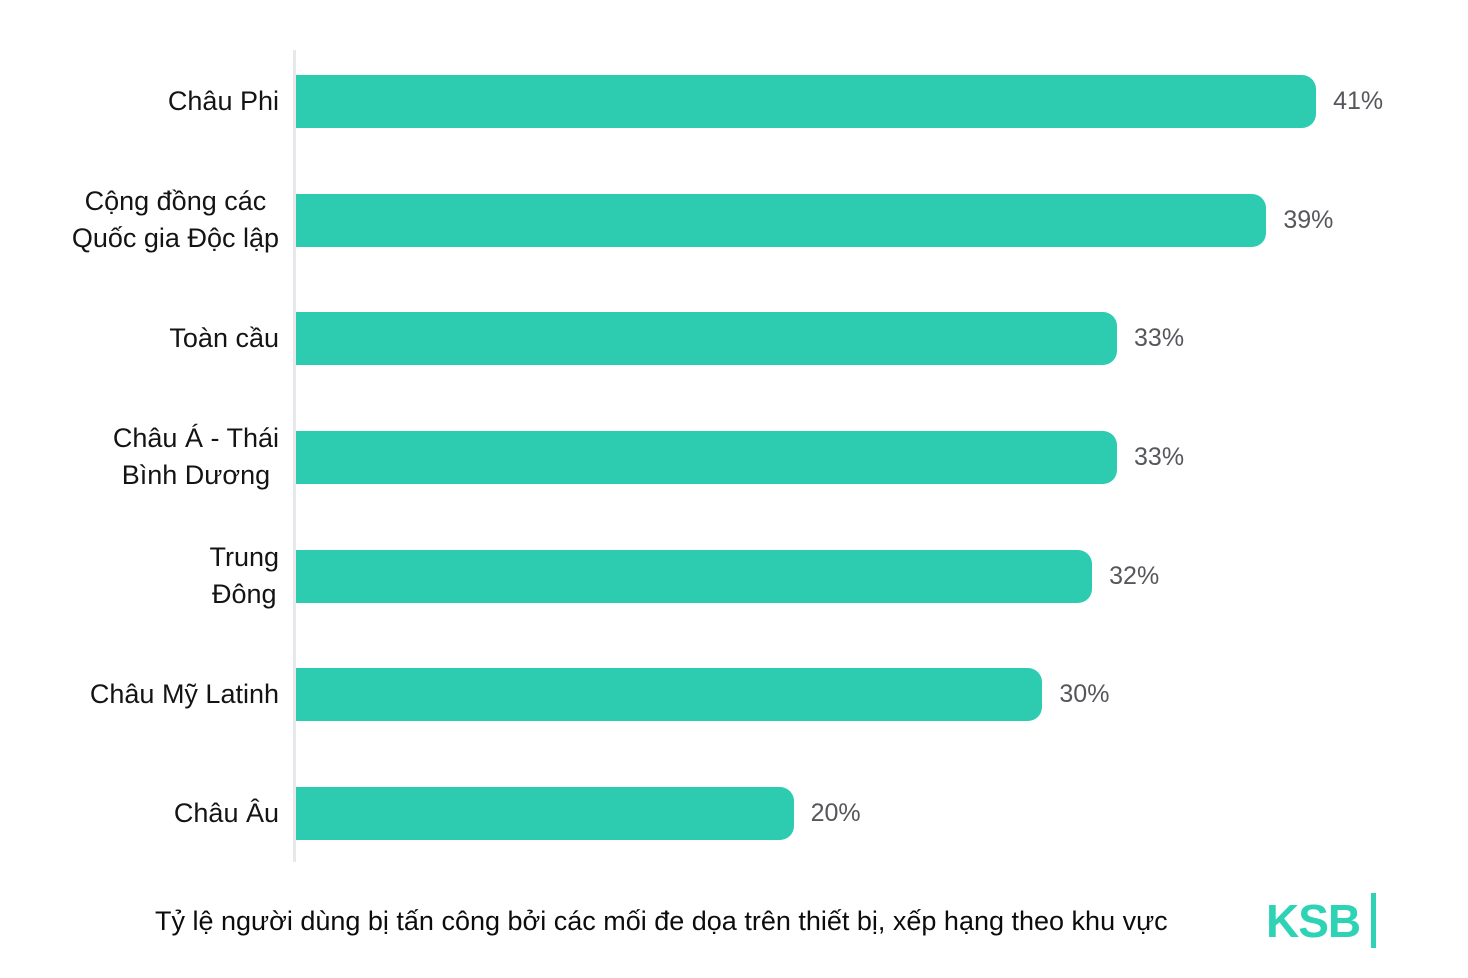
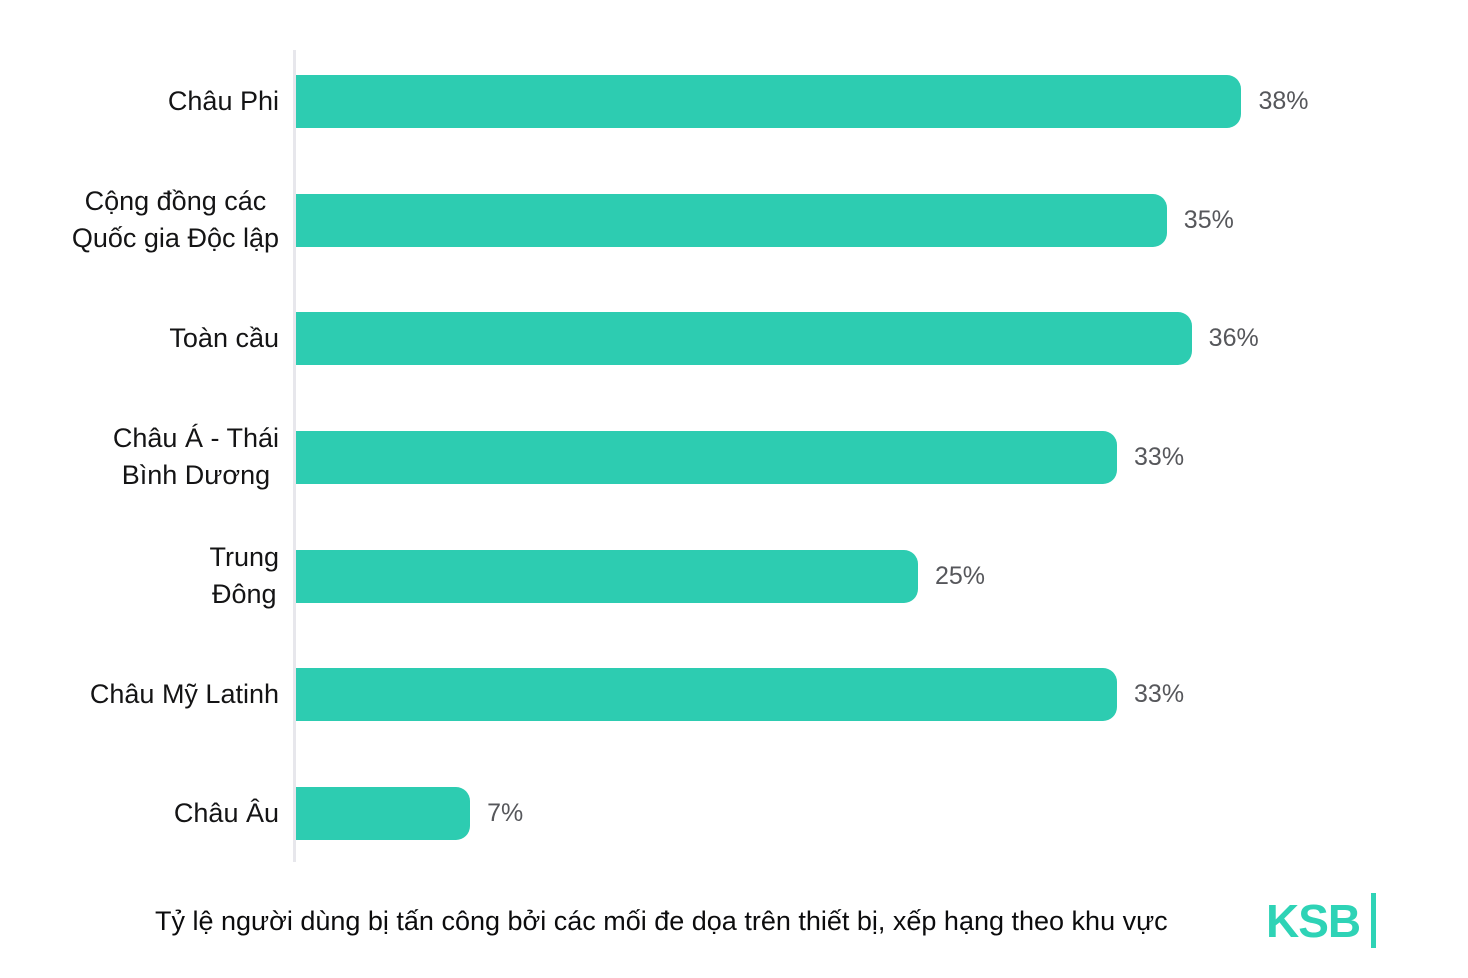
Châu Phi: 41% -> 38%
Cộng đồng các Quốc gia Độc lập: 39% -> 35%
Toàn cầu: 33% -> 36%
Trung Đông: 32% -> 25%
Châu Mỹ Latinh: 30% -> 33%
Châu Âu: 20% -> 7%
